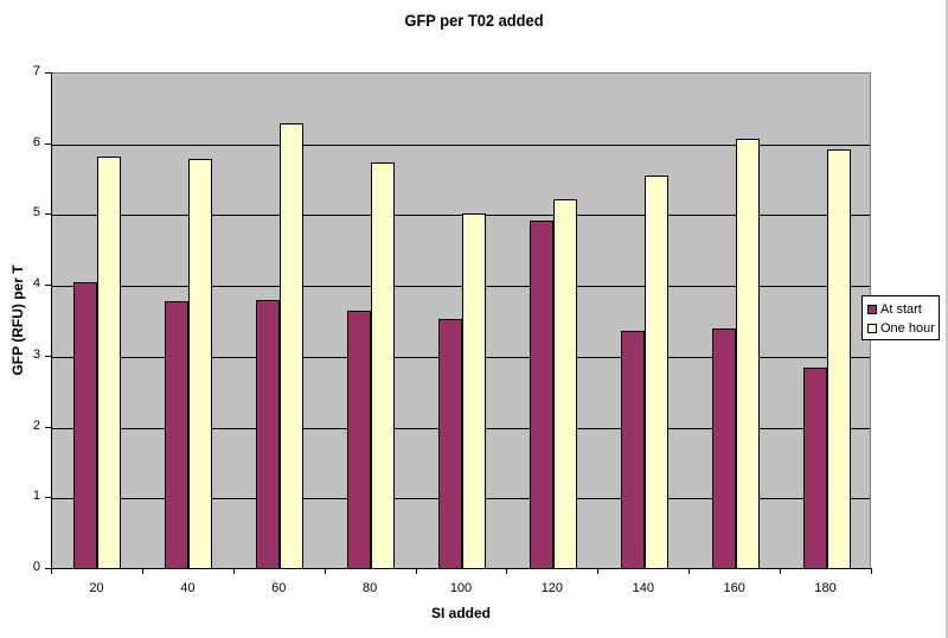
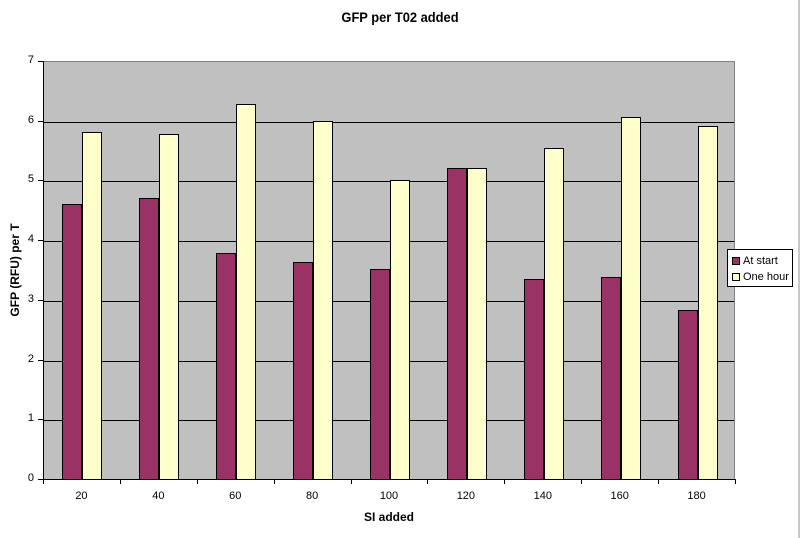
At start/20: 4.0 -> 4.6
At start/40: 3.8 -> 4.7
One hour/80: 5.7 -> 6.0
At start/120: 4.9 -> 5.2
